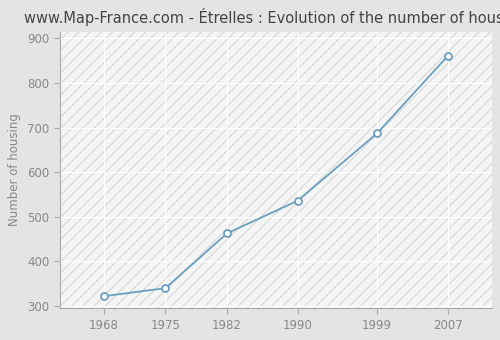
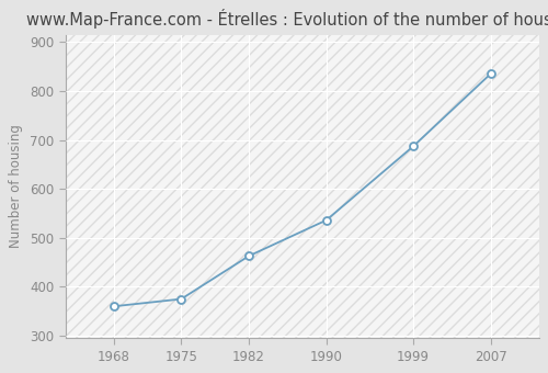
1968: 322 -> 360
1975: 340 -> 375
2007: 860 -> 835
